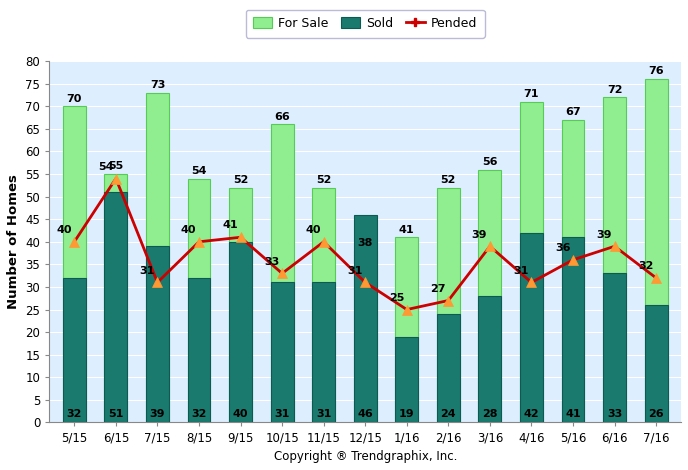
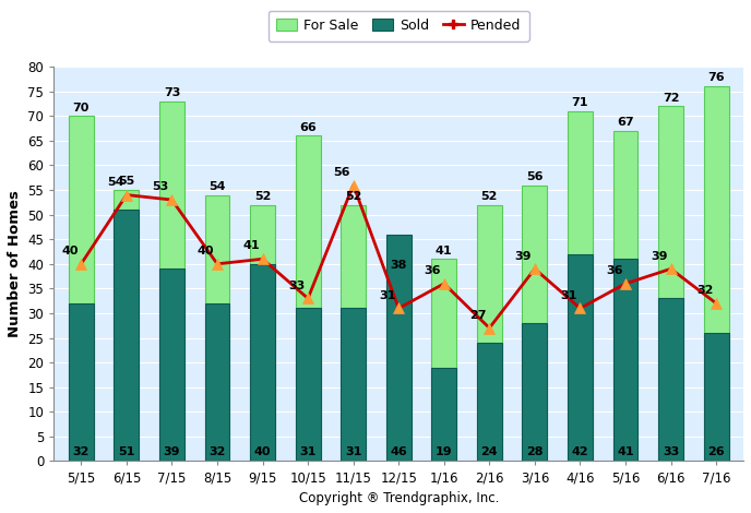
Pended/7/15: 31 -> 53
Pended/11/15: 40 -> 56
Pended/1/16: 25 -> 36
